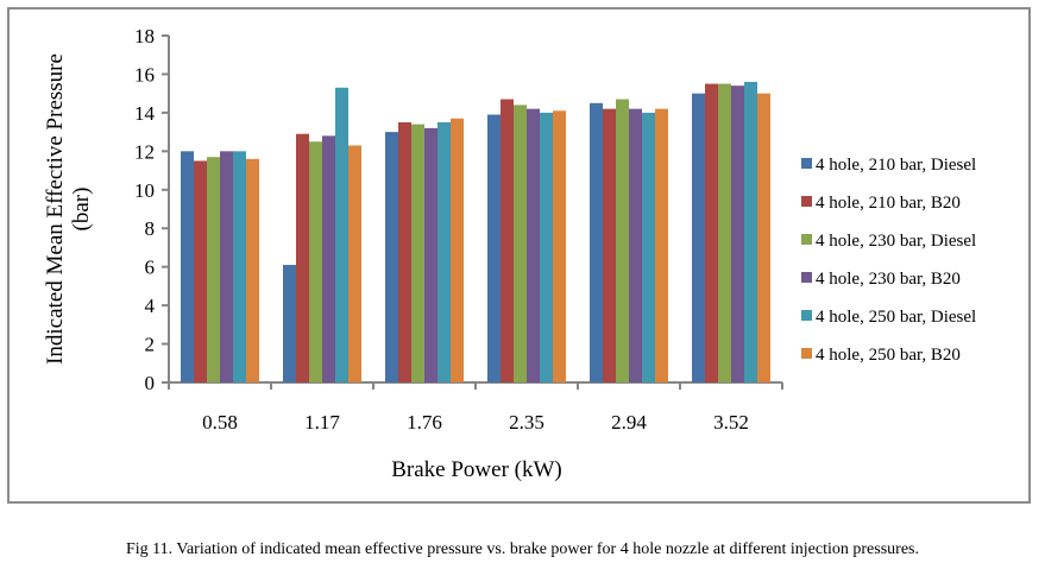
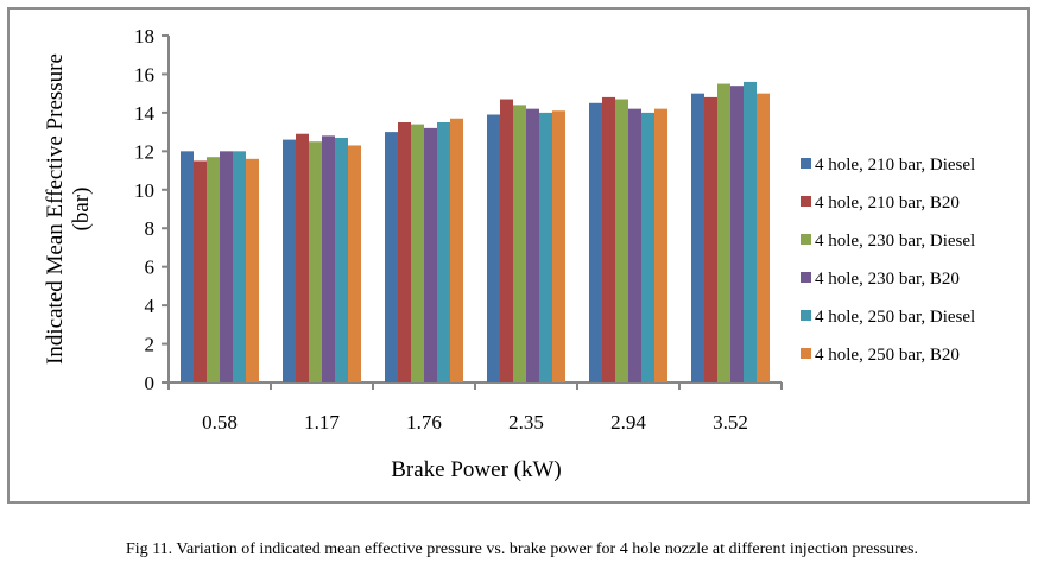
4 hole, 210 bar, Diesel/1.17: 6.1 -> 12.6
4 hole, 250 bar, Diesel/1.17: 15.3 -> 12.7
4 hole, 210 bar, B20/2.94: 14.2 -> 14.8
4 hole, 210 bar, B20/3.52: 15.5 -> 14.8
